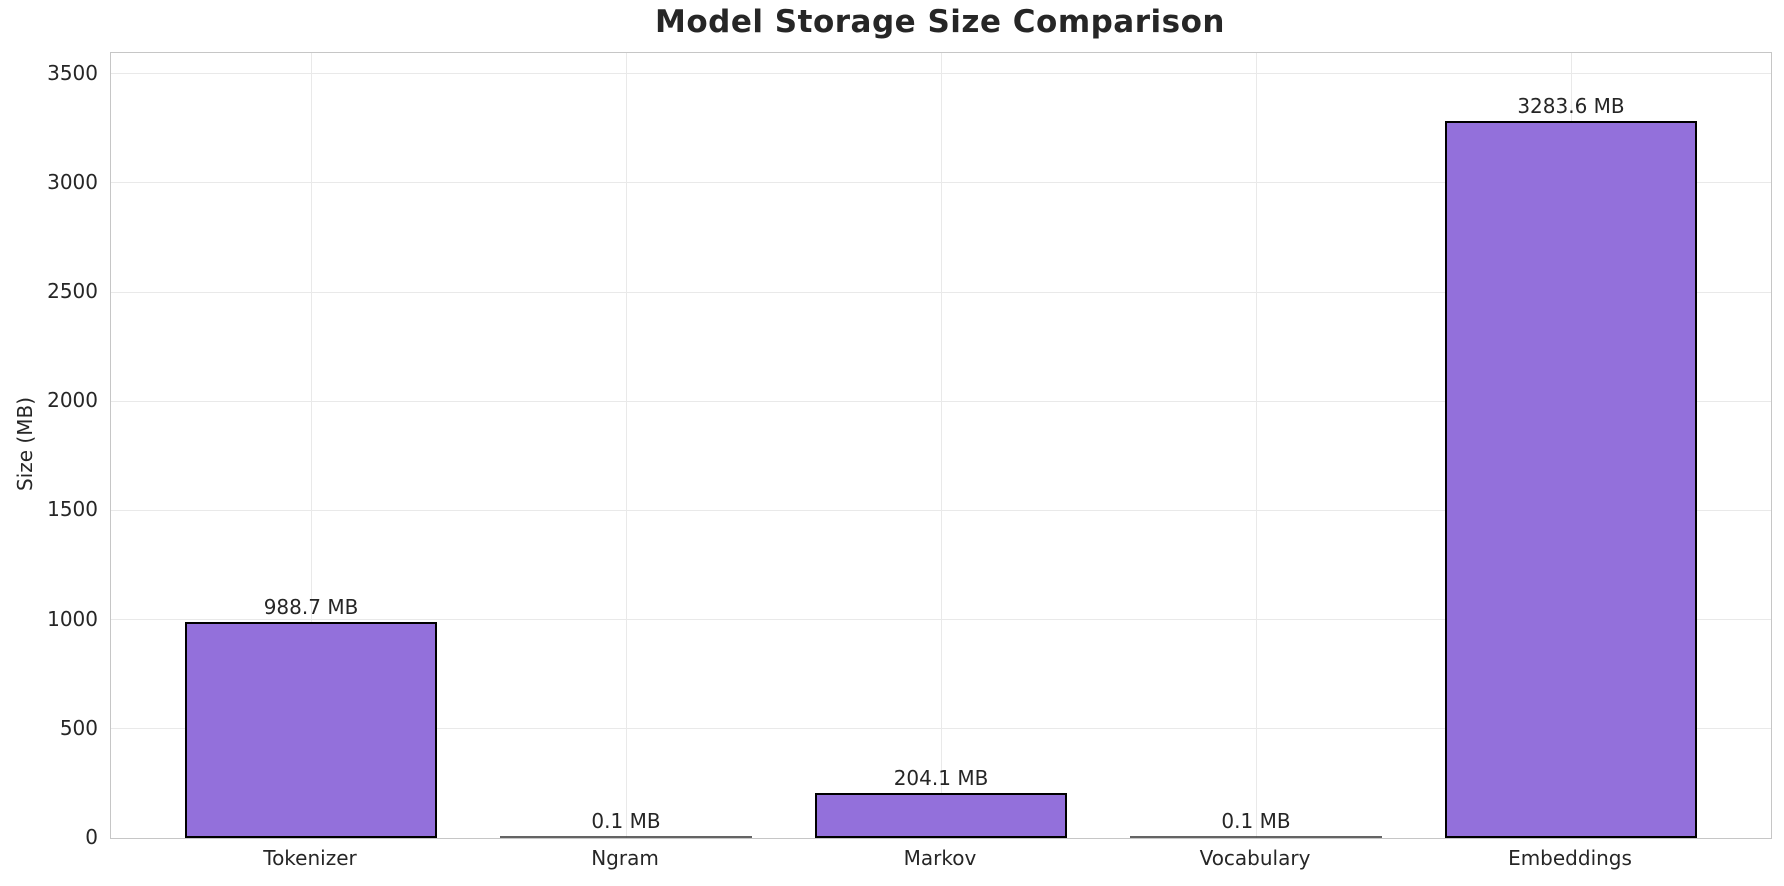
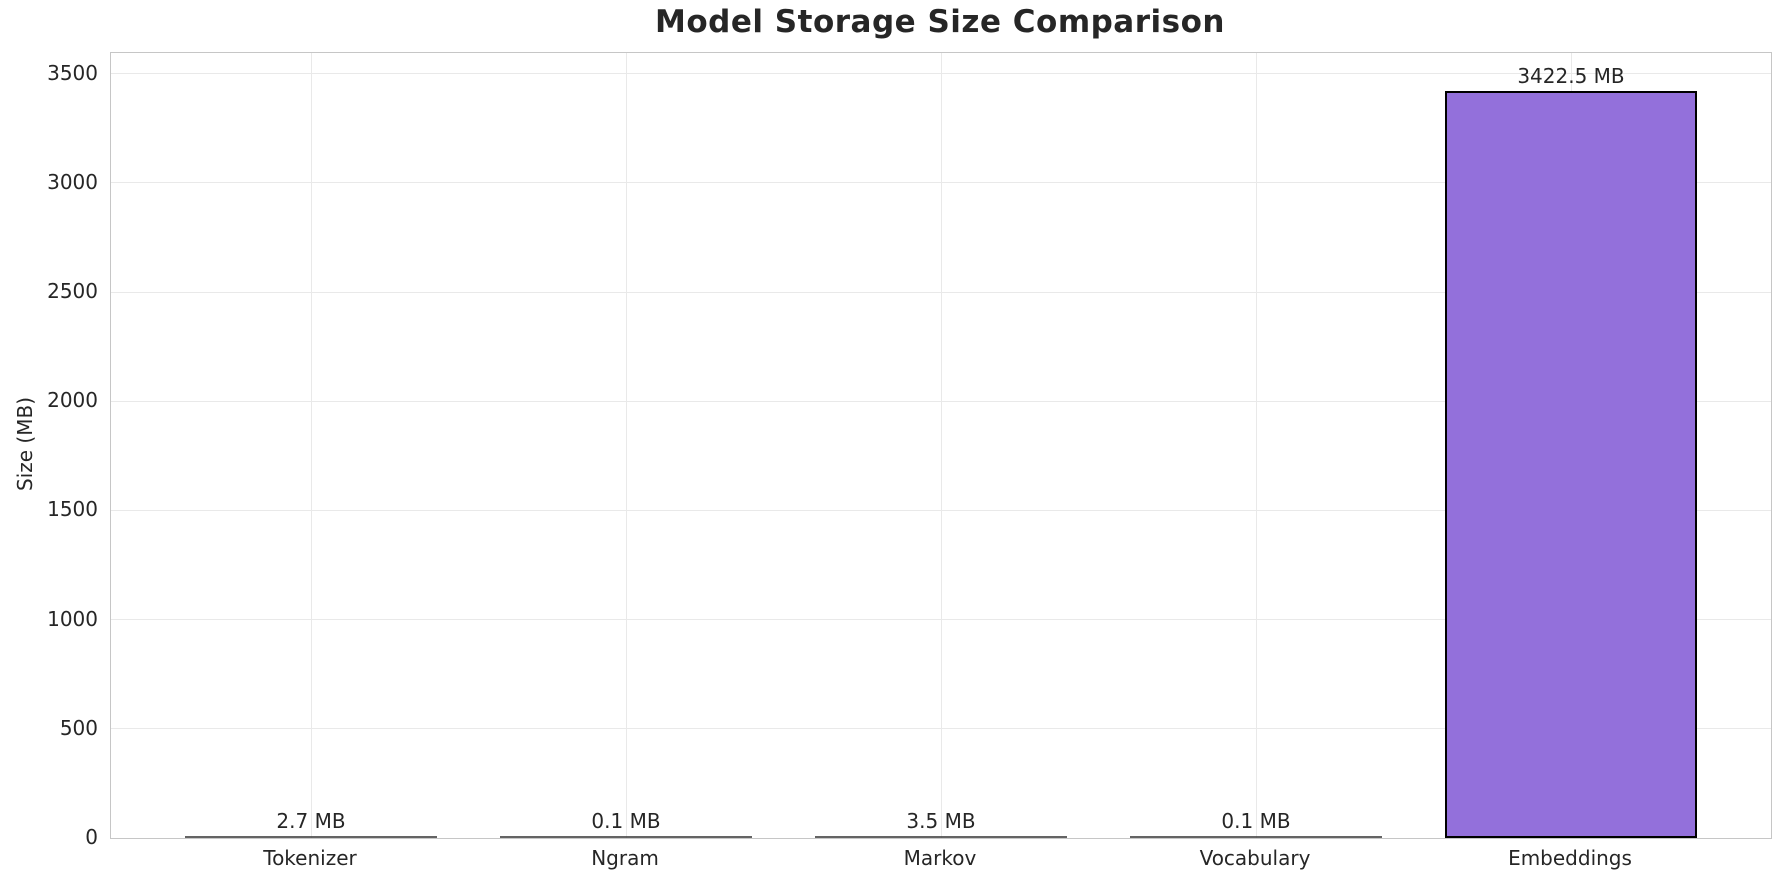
Tokenizer: 988.7 -> 2.7
Markov: 204.1 -> 3.5
Embeddings: 3283.6 -> 3422.5
